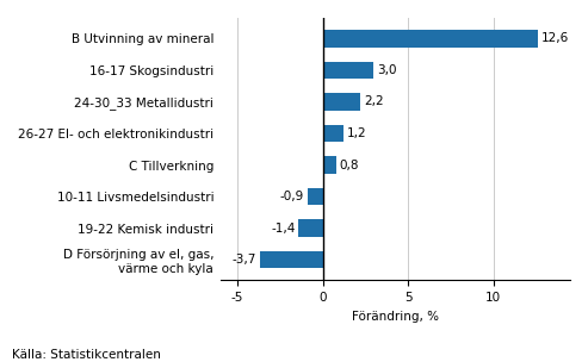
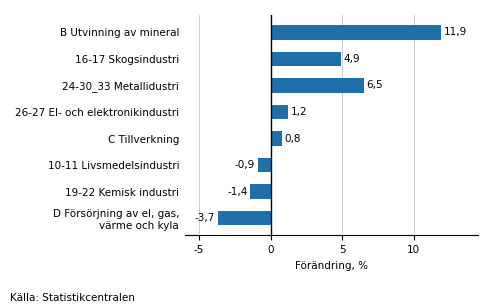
B Utvinning av mineral: 12,6 -> 11,9
16-17 Skogsindustri: 3,0 -> 4,9
24-30_33 Metallidustri: 2,2 -> 6,5
